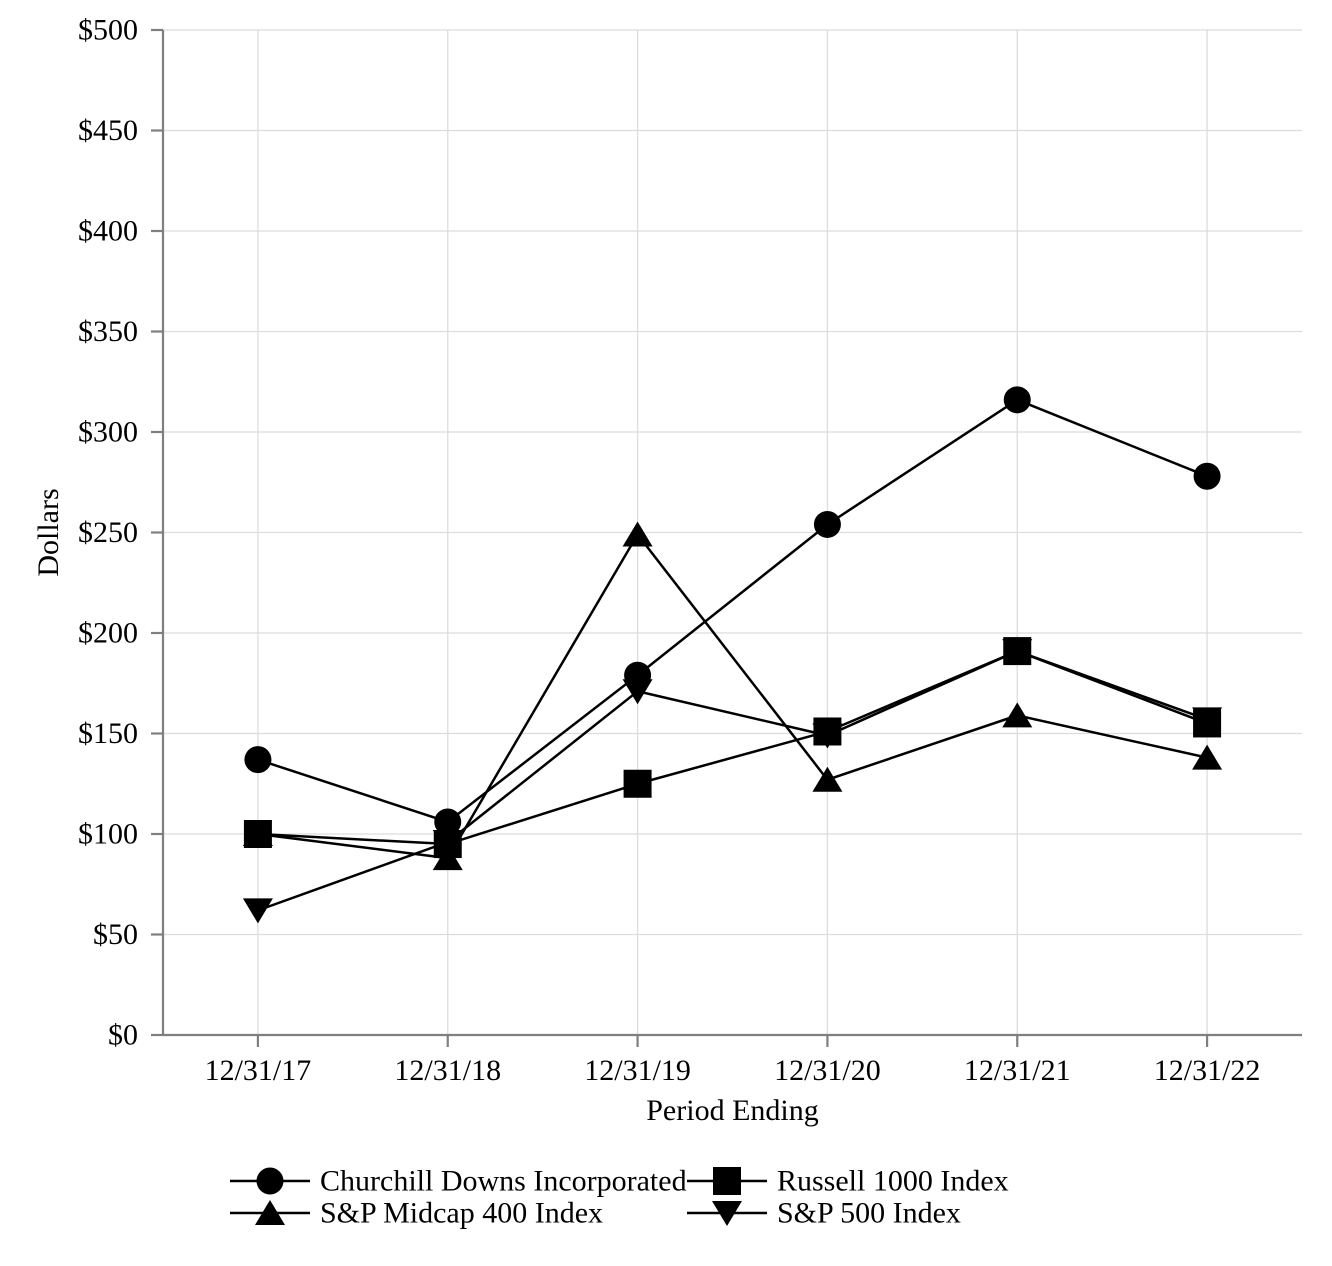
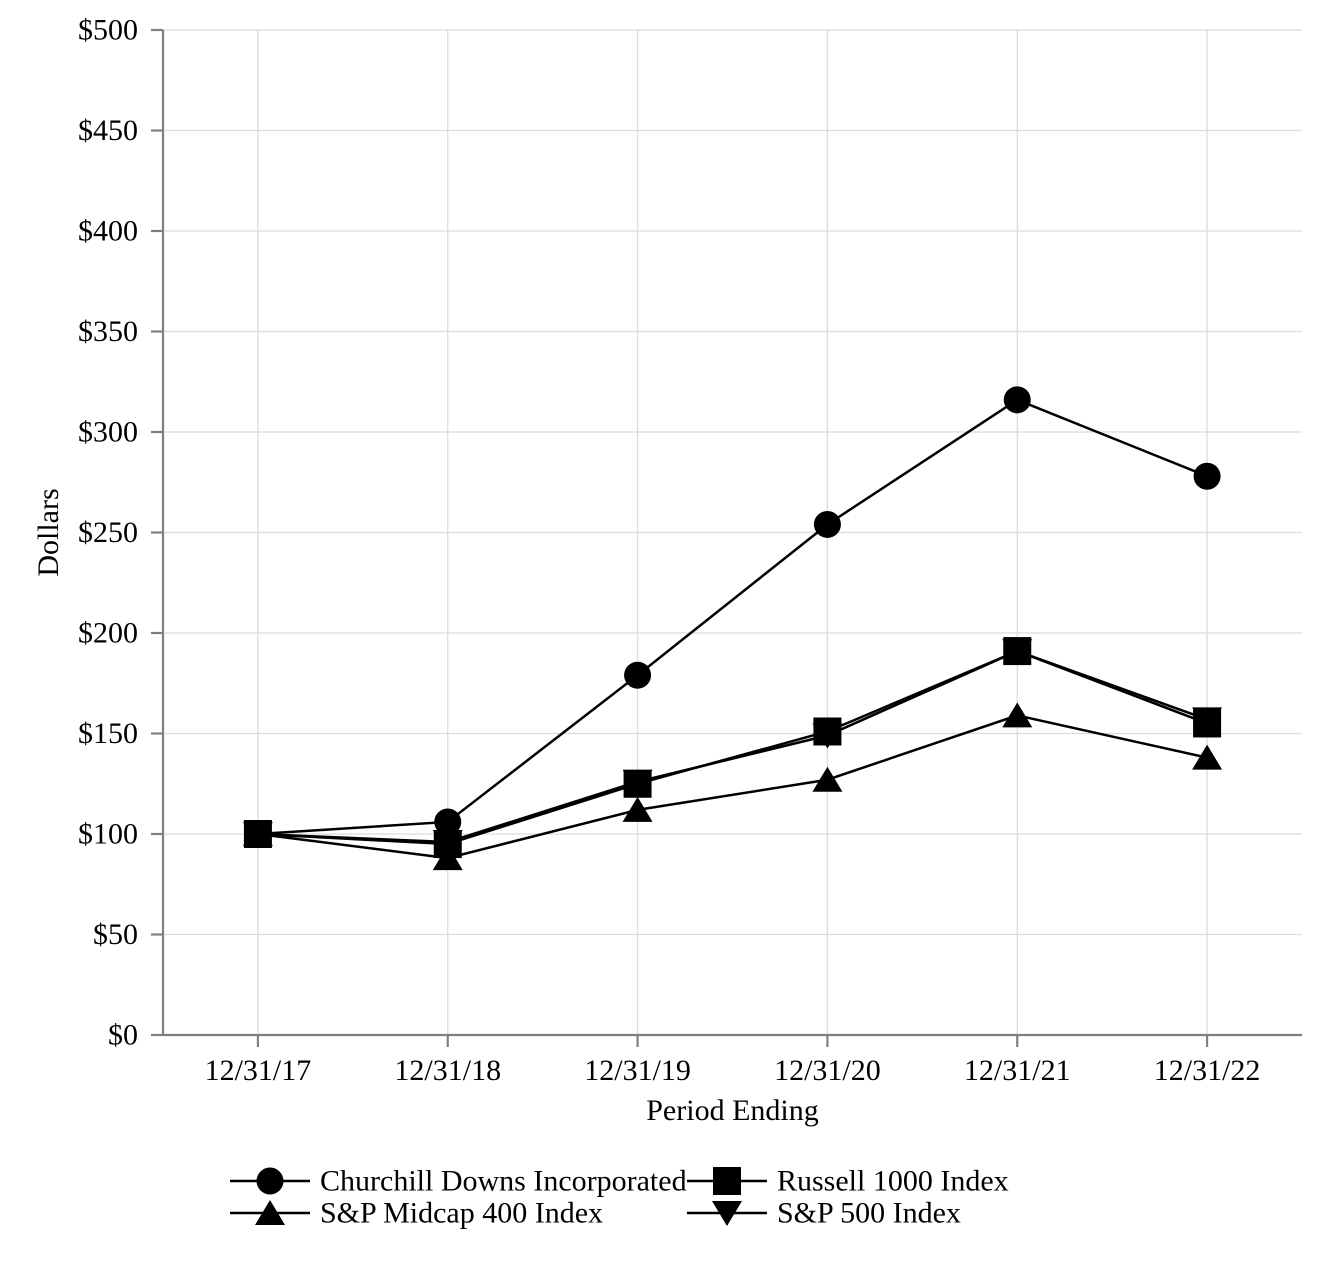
Churchill Downs Incorporated/12/31/17: $137 -> $100
S&P 500 Index/12/31/17: $62 -> $100
S&P Midcap 400 Index/12/31/19: $249 -> $112
S&P 500 Index/12/31/19: $171 -> $126
